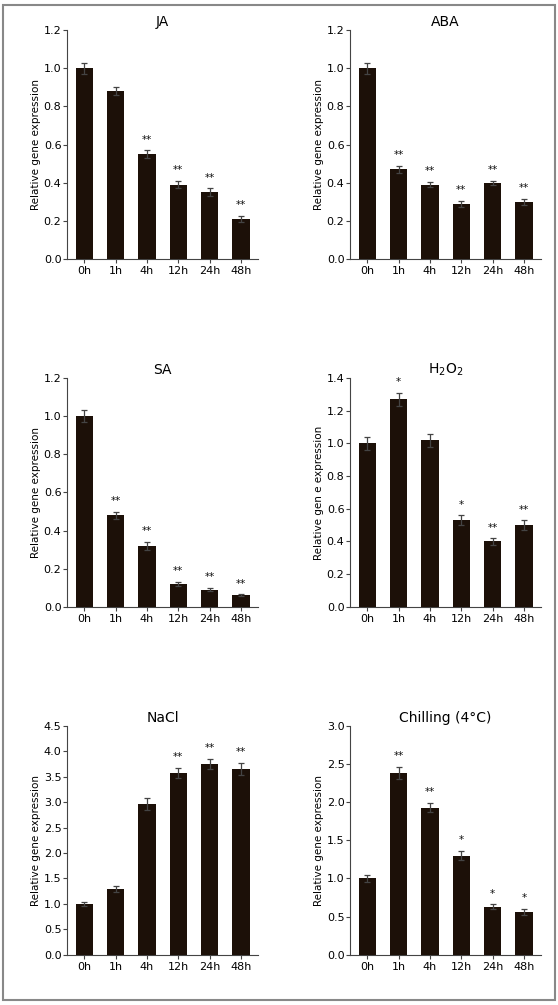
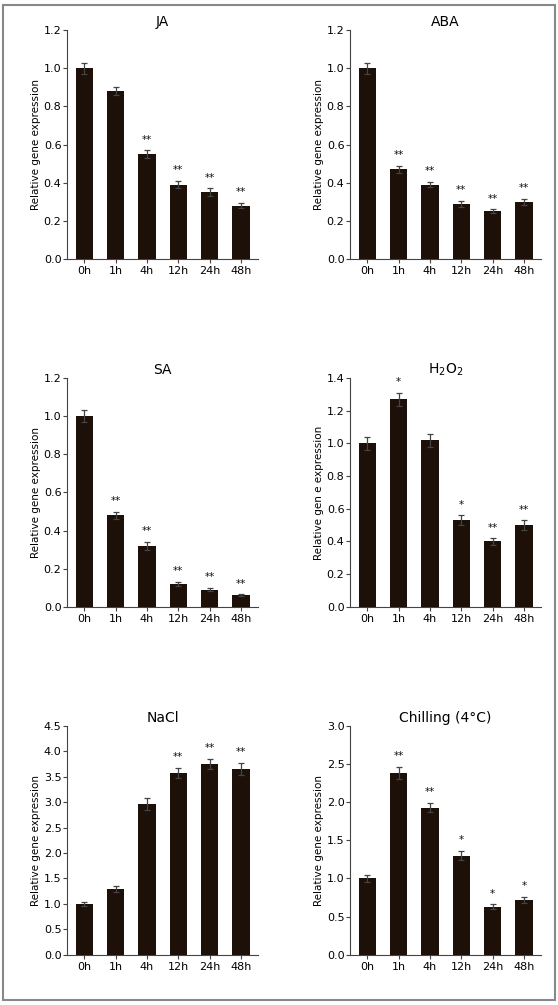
JA/48h: 0.21 -> 0.28
ABA/24h: 0.40 -> 0.25
Chilling (4°C)/48h: 0.56 -> 0.72
